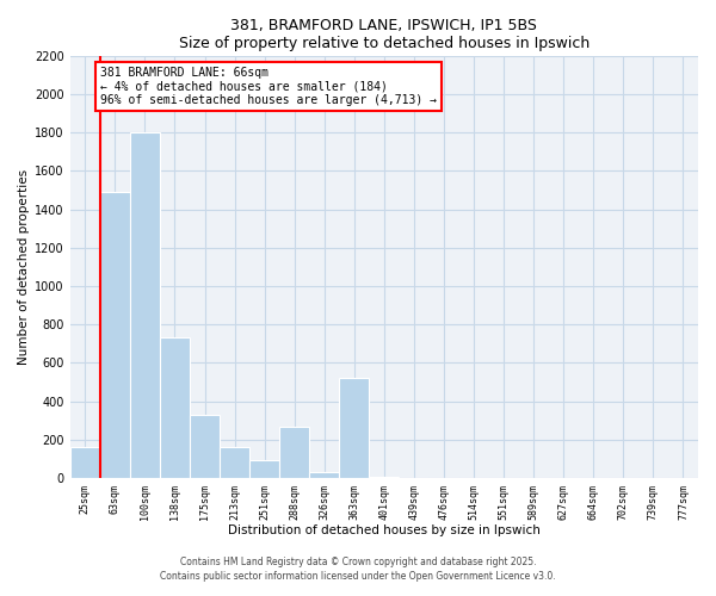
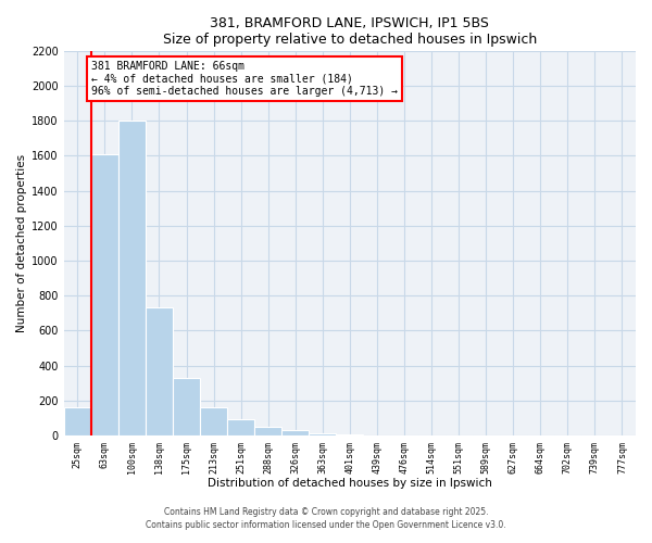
63sqm: 1490 -> 1610
288sqm: 270 -> 50
363sqm: 520 -> 20
